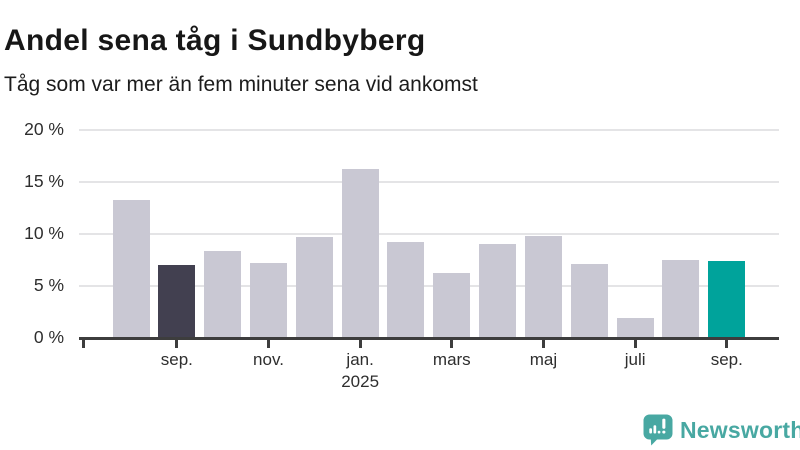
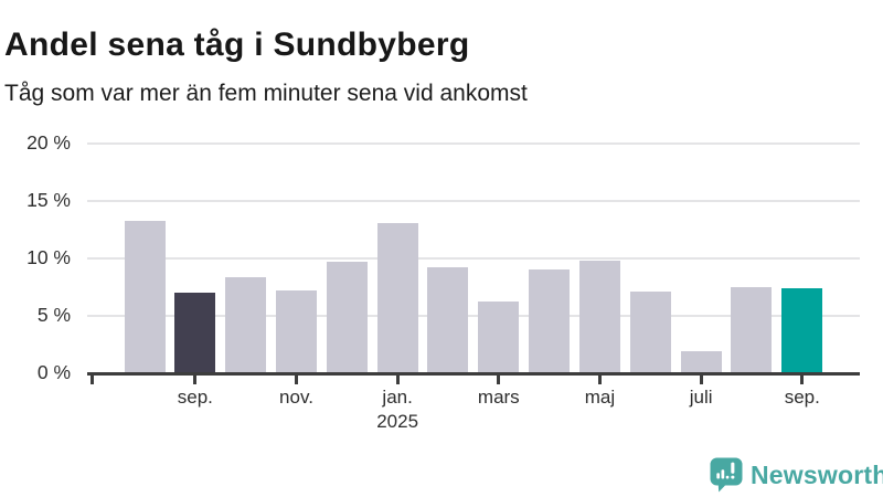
jan. 2025: 16.2% -> 13.0%
